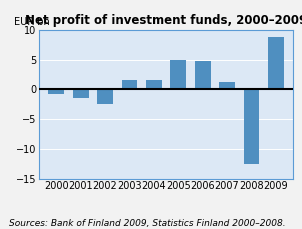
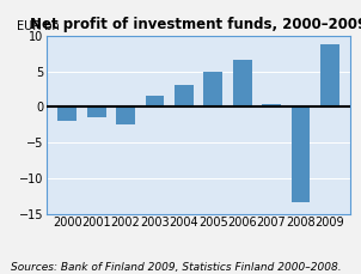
2000: -0.8 -> -2.0
2004: 1.5 -> 3.0
2006: 4.8 -> 6.6
2007: 1.3 -> 0.4
2008: -12.5 -> -13.4
